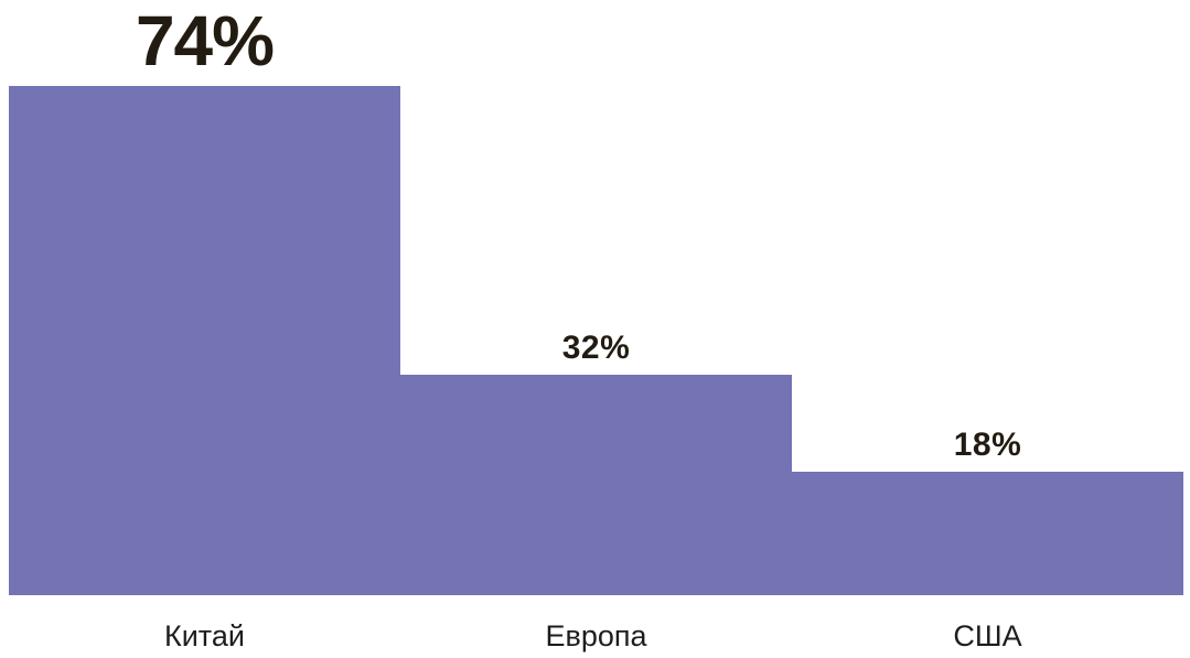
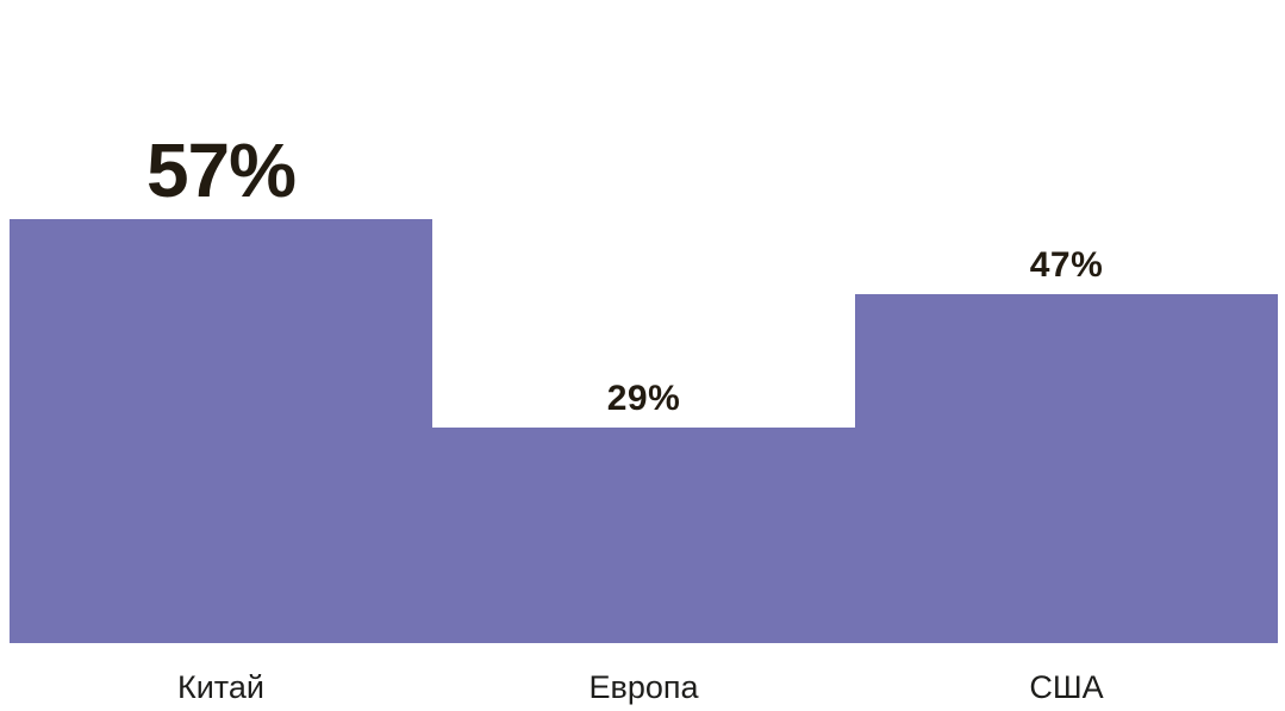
Китай: 74% -> 57%
Европа: 32% -> 29%
США: 18% -> 47%
